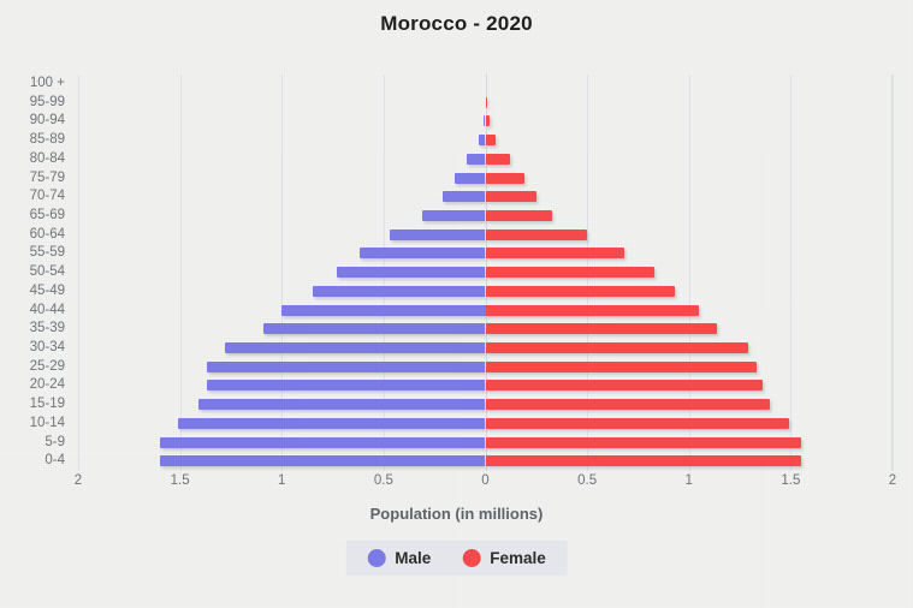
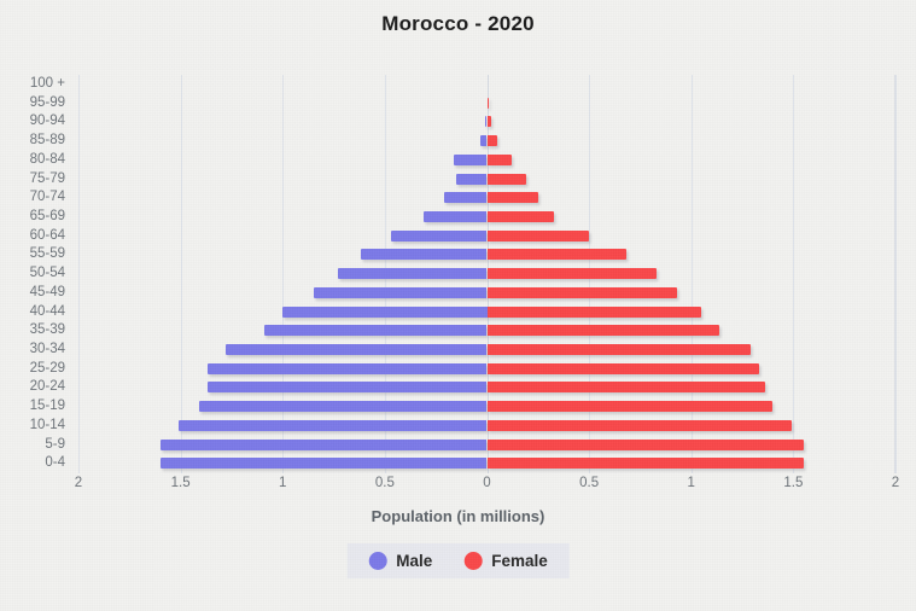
Male/80-84: 0.09 -> 0.16
